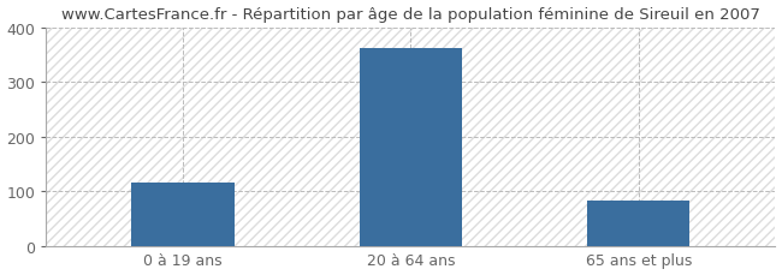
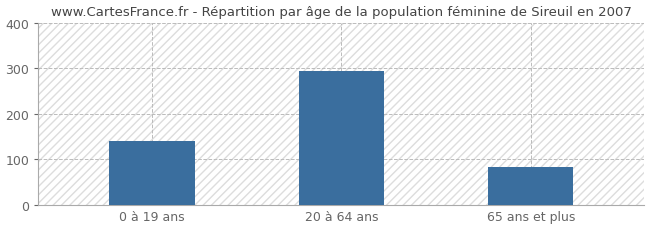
0 à 19 ans: 116 -> 140
20 à 64 ans: 362 -> 295
